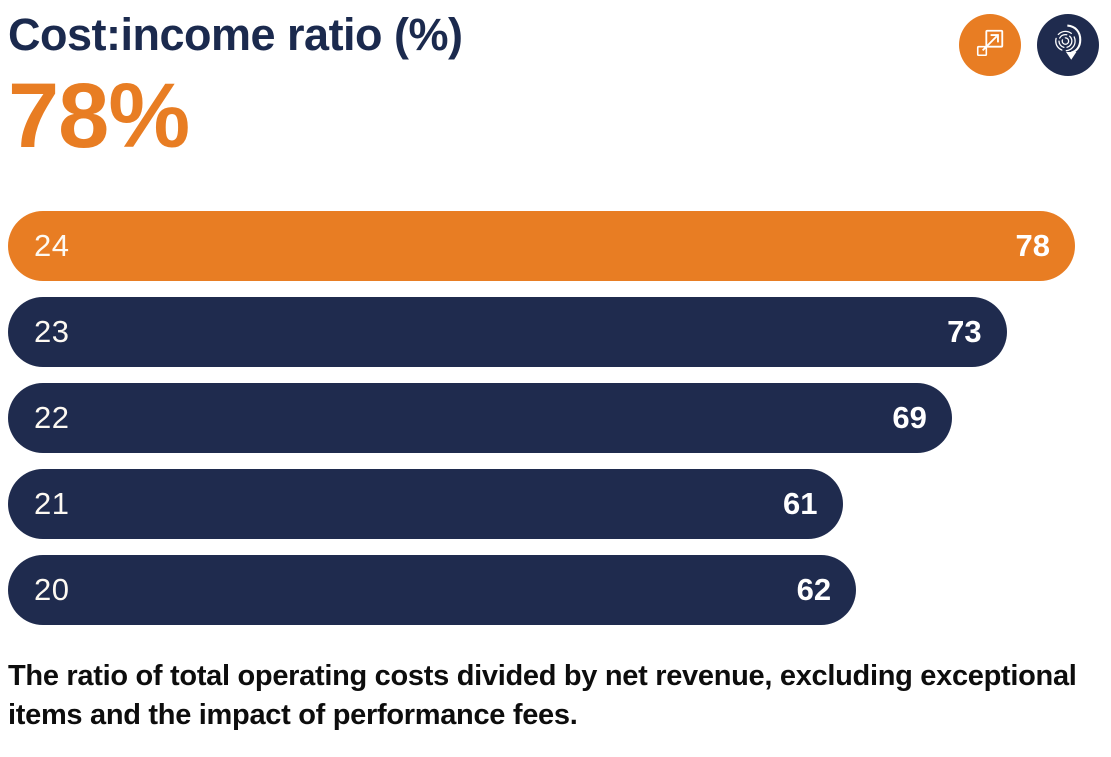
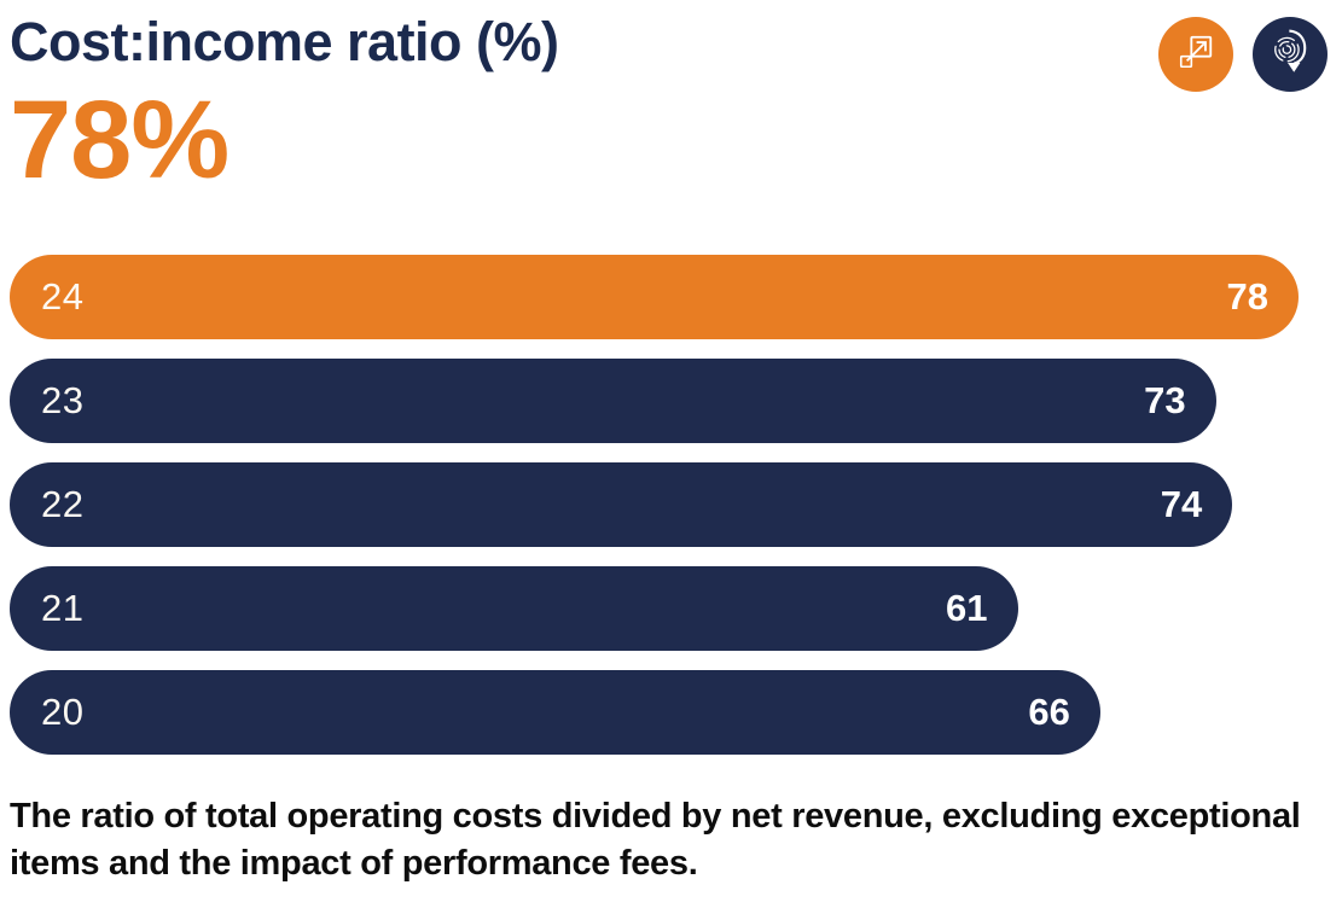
22: 69 -> 74
20: 62 -> 66
